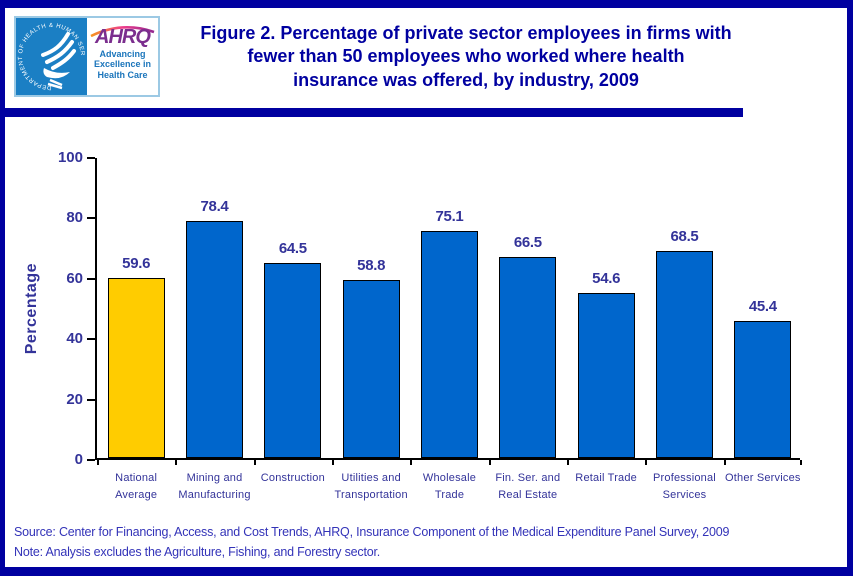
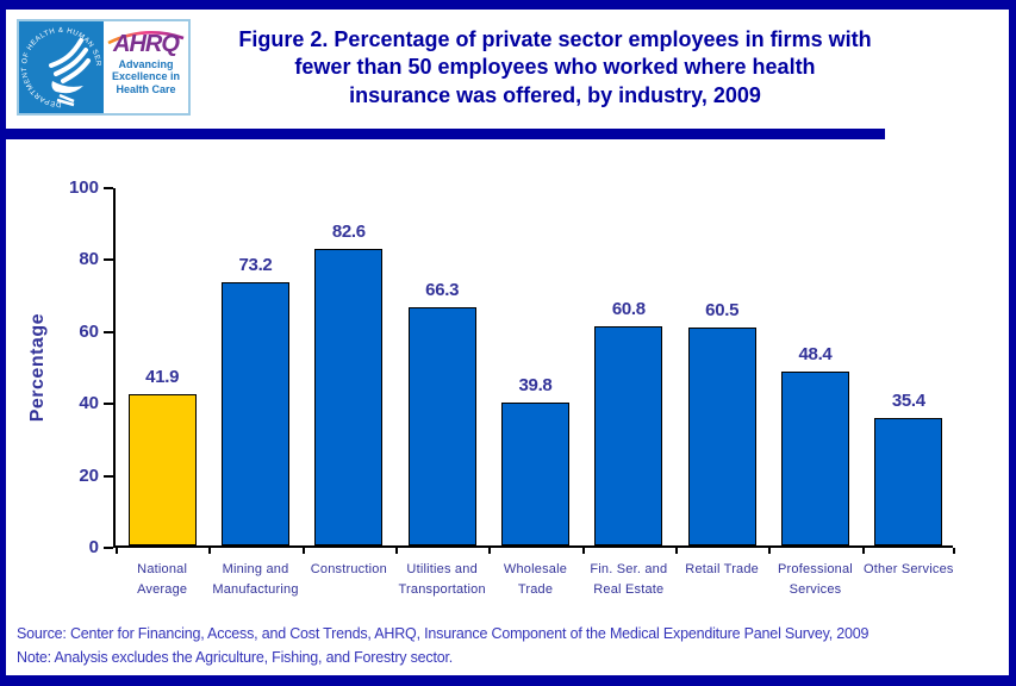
National Average: 59.6 -> 41.9
Mining and Manufacturing: 78.4 -> 73.2
Construction: 64.5 -> 82.6
Utilities and Transportation: 58.8 -> 66.3
Wholesale Trade: 75.1 -> 39.8
Fin. Ser. and Real Estate: 66.5 -> 60.8
Retail Trade: 54.6 -> 60.5
Professional Services: 68.5 -> 48.4
Other Services: 45.4 -> 35.4
